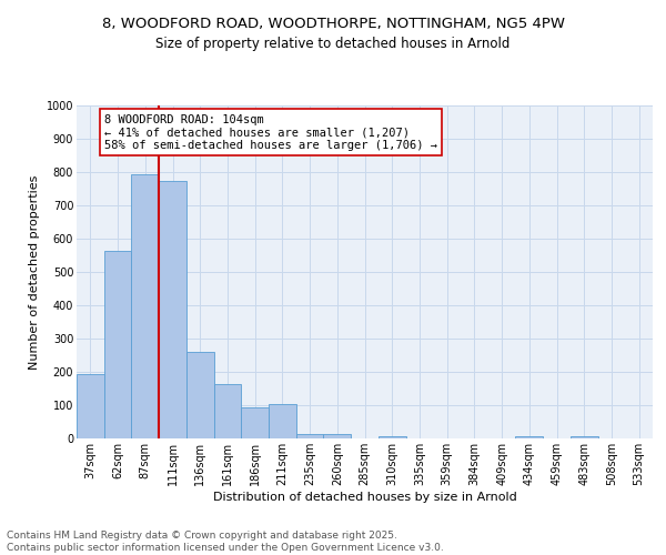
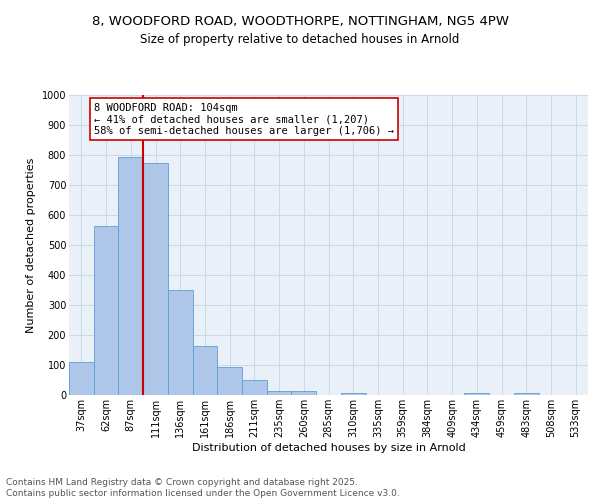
37sqm: 195 -> 110
136sqm: 260 -> 350
211sqm: 105 -> 50
